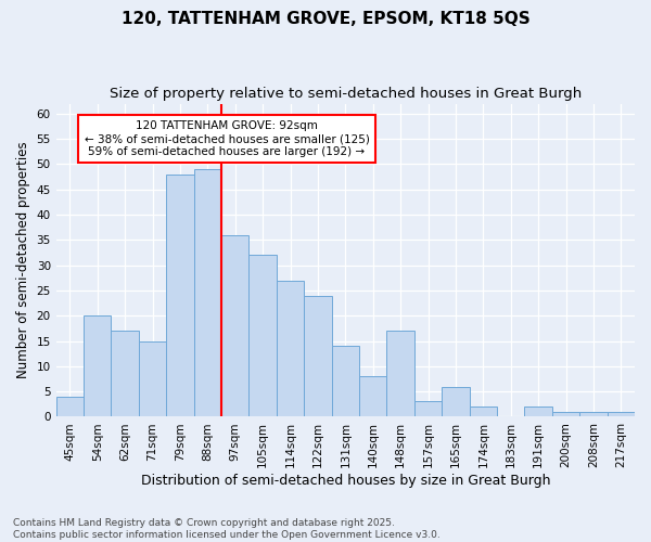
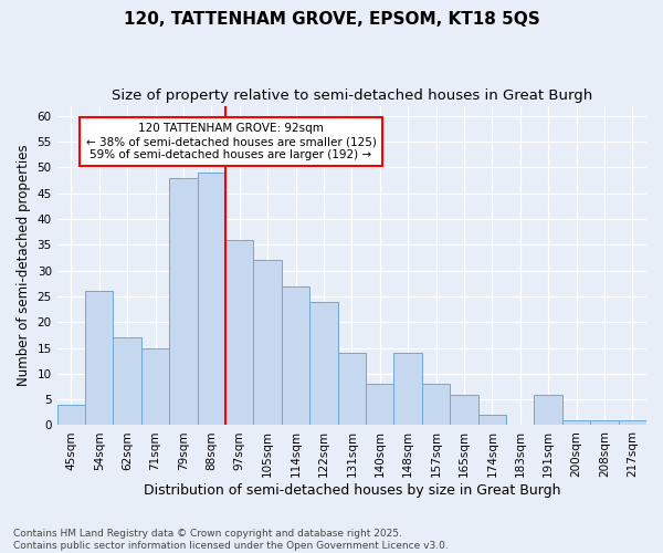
54sqm: 20 -> 26
148sqm: 17 -> 14
157sqm: 3 -> 8
191sqm: 2 -> 6
